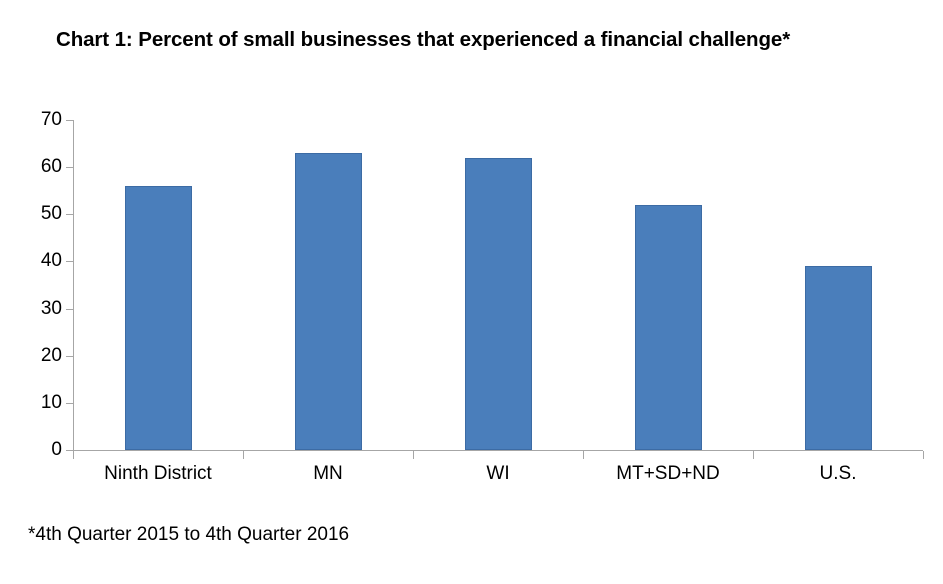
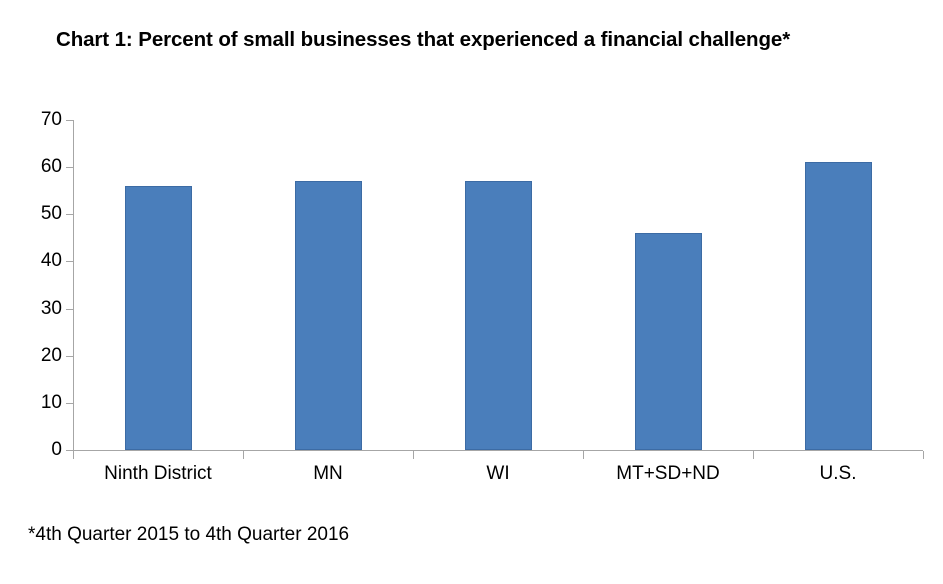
MN: 63 -> 57
WI: 62 -> 57
MT+SD+ND: 52 -> 46
U.S.: 39 -> 61
